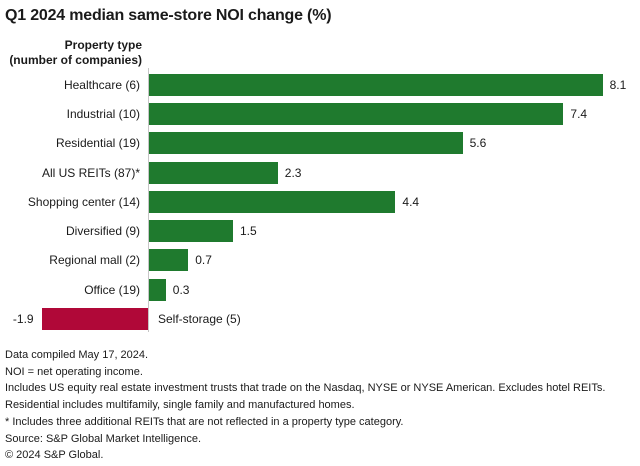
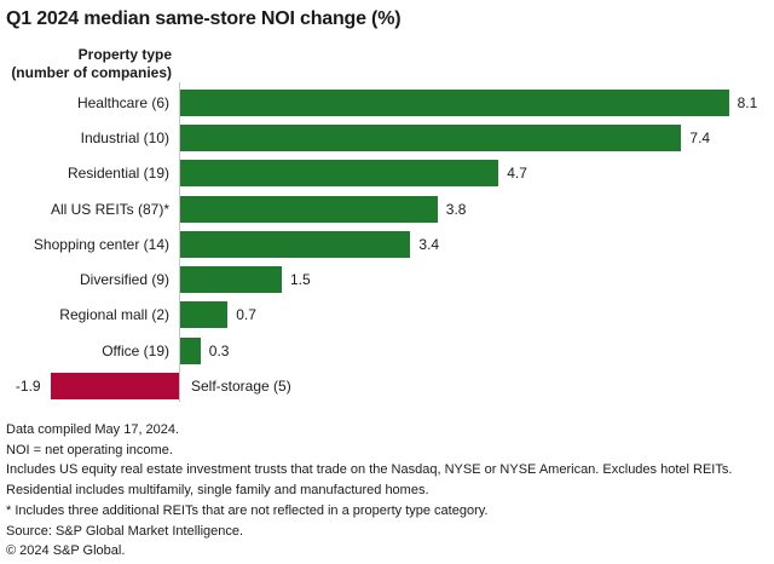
Residential (19): 5.6 -> 4.7
All US REITs (87)*: 2.3 -> 3.8
Shopping center (14): 4.4 -> 3.4
